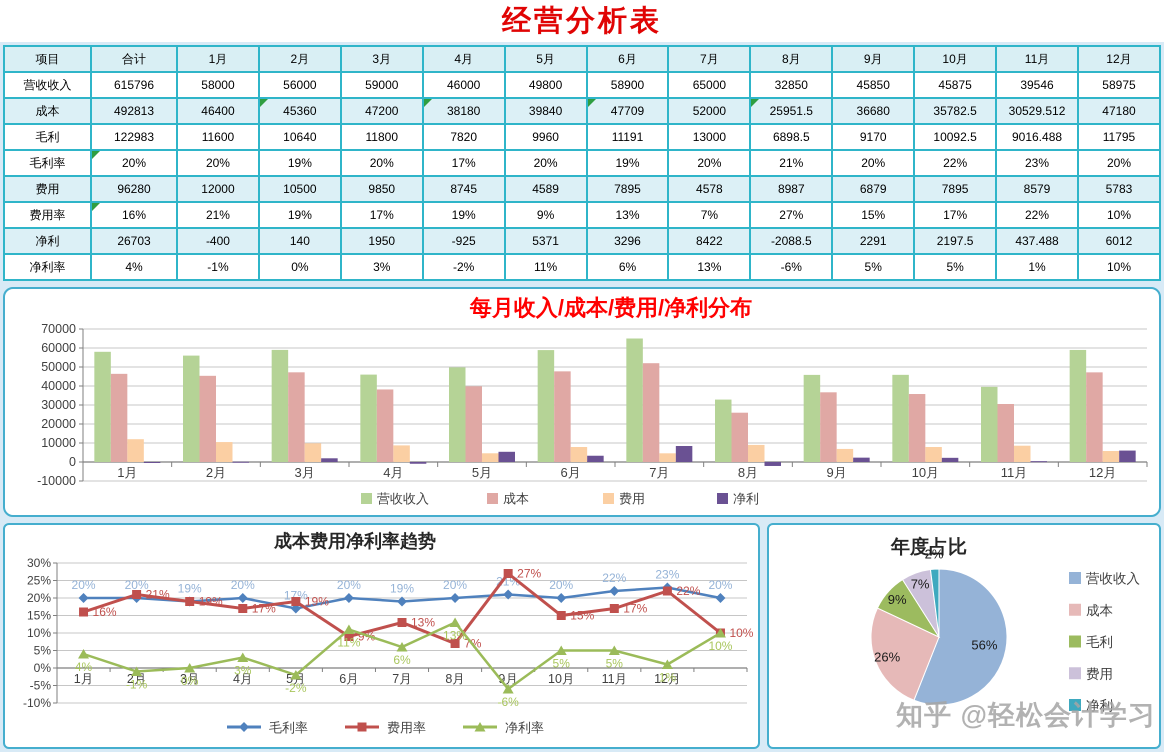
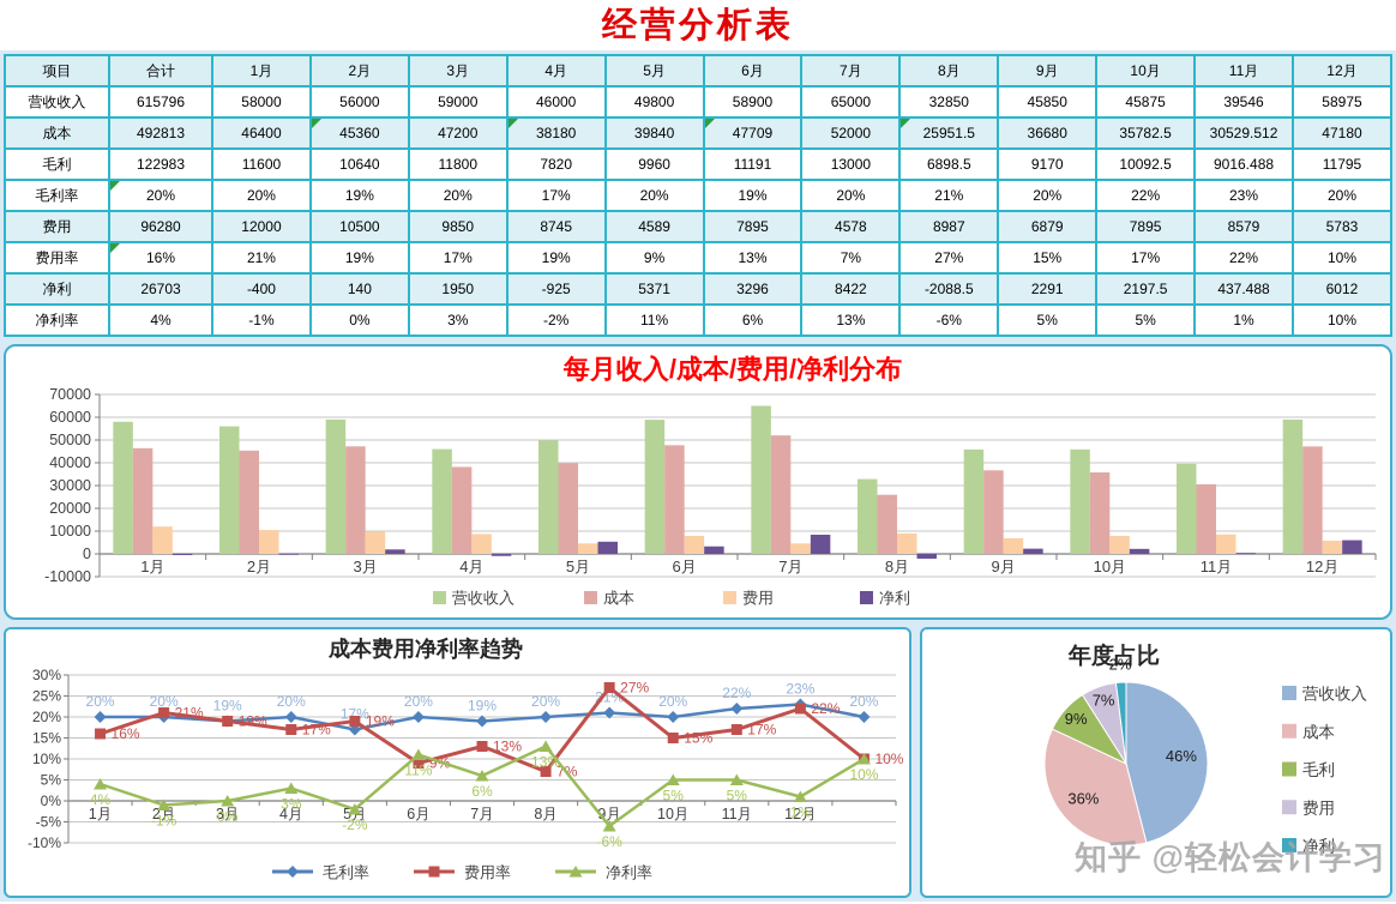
年度占比/营收收入: 56% -> 46%
年度占比/成本: 26% -> 36%
